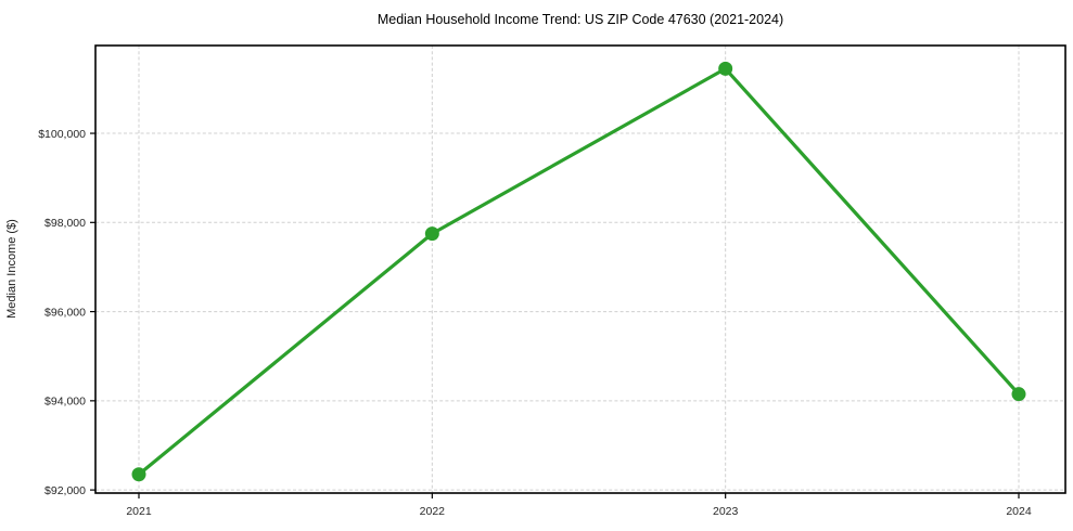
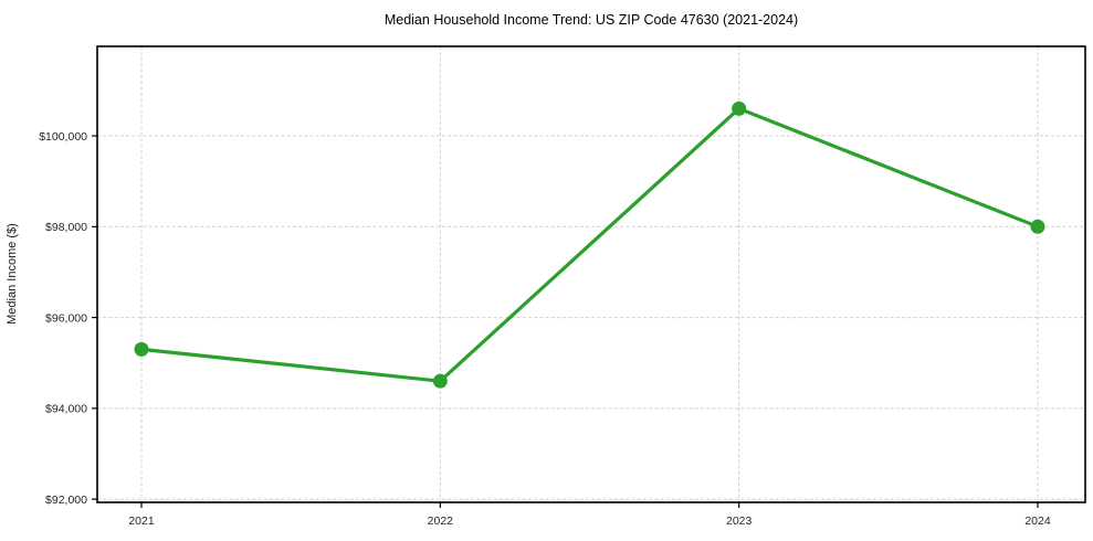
2021: $92400 -> $95300
2022: $97800 -> $94600
2023: $101400 -> $100600
2024: $94200 -> $98000
